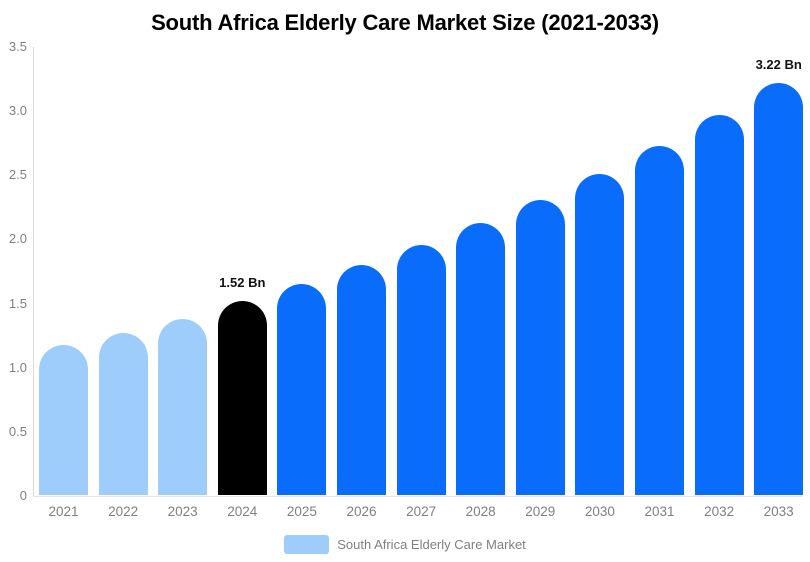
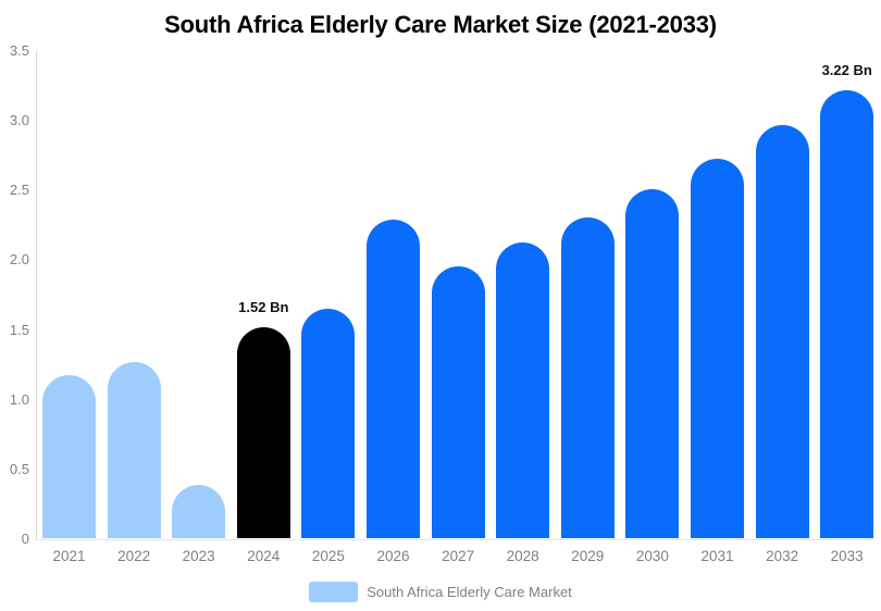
2023: 1.38 -> 0.39
2026: 1.80 -> 2.29
